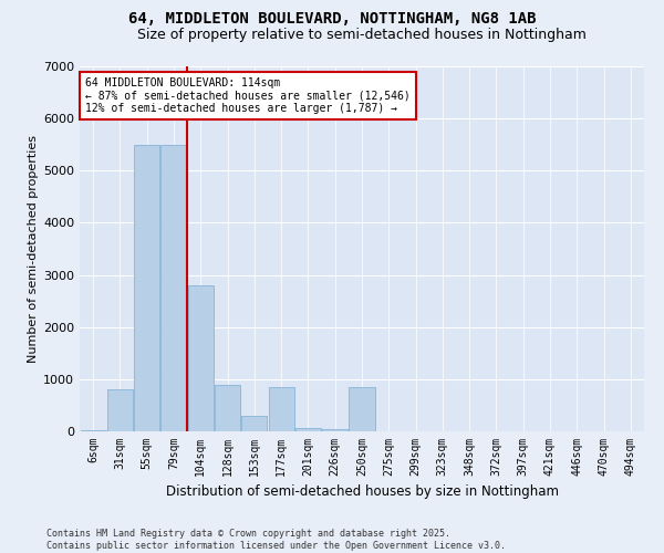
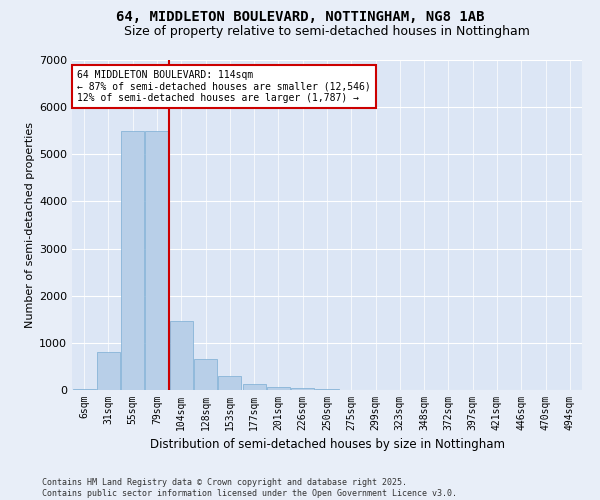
104sqm: 2800 -> 1470
128sqm: 900 -> 650
177sqm: 850 -> 130
250sqm: 850 -> 30
